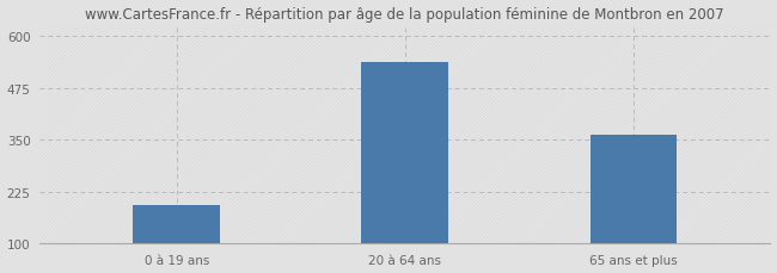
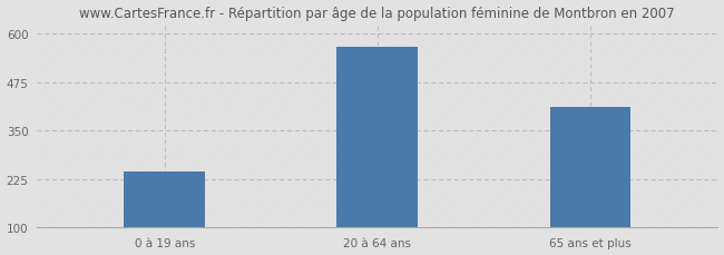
0 à 19 ans: 193 -> 245
20 à 64 ans: 537 -> 565
65 ans et plus: 362 -> 410
